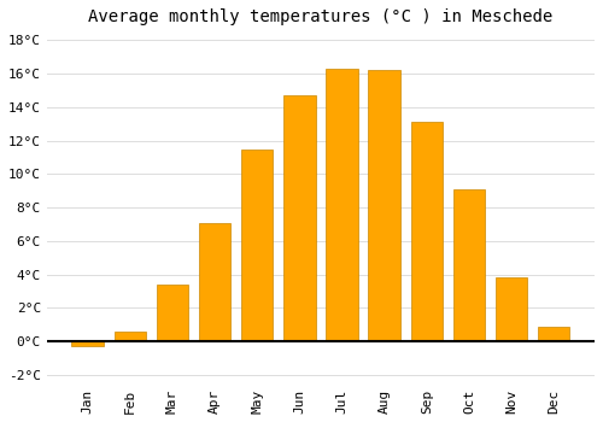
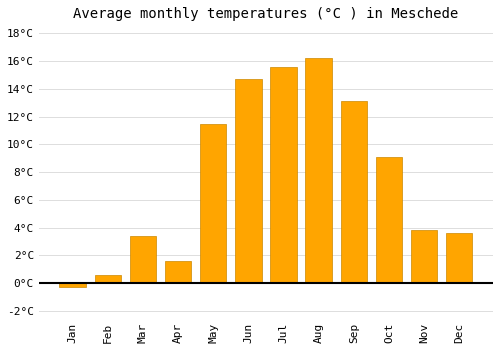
Apr: 7.1°C -> 1.6°C
Jul: 16.3°C -> 15.6°C
Dec: 0.9°C -> 3.6°C
